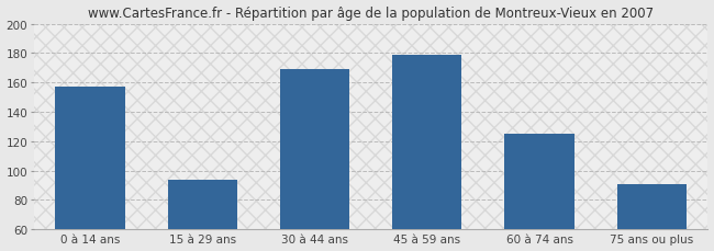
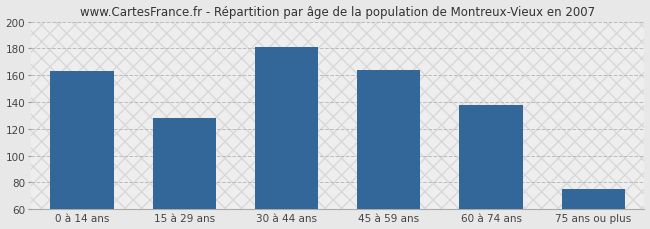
0 à 14 ans: 157 -> 163
15 à 29 ans: 94 -> 128
30 à 44 ans: 169 -> 181
45 à 59 ans: 179 -> 164
60 à 74 ans: 125 -> 138
75 ans ou plus: 91 -> 75
